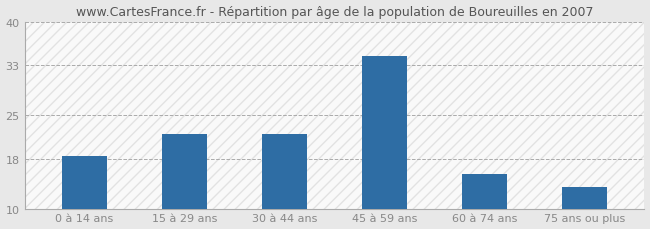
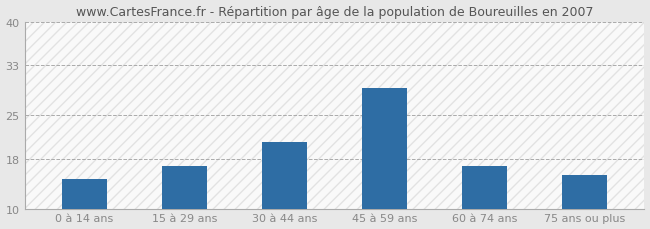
0 à 14 ans: 18.5 -> 14.8
15 à 29 ans: 22.0 -> 16.8
30 à 44 ans: 21.9 -> 20.6
45 à 59 ans: 34.5 -> 29.4
60 à 74 ans: 15.5 -> 16.8
75 ans ou plus: 13.5 -> 15.4
